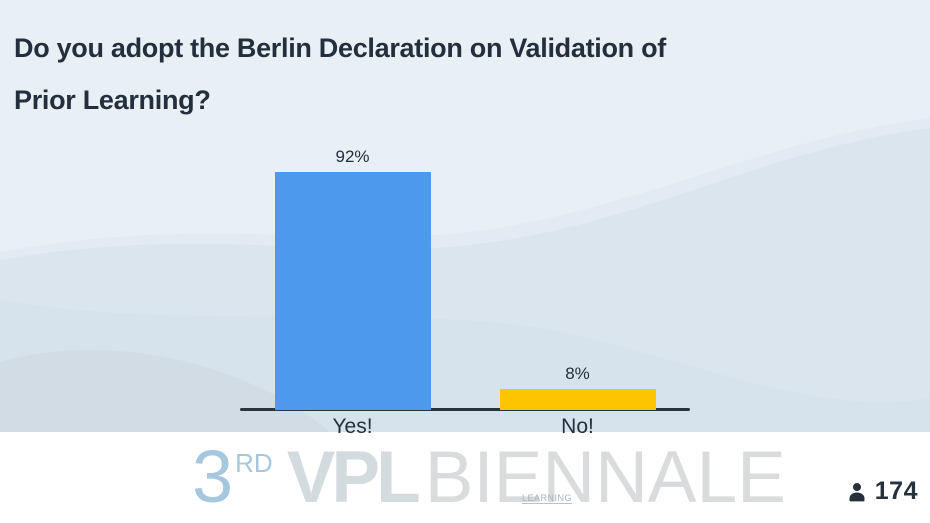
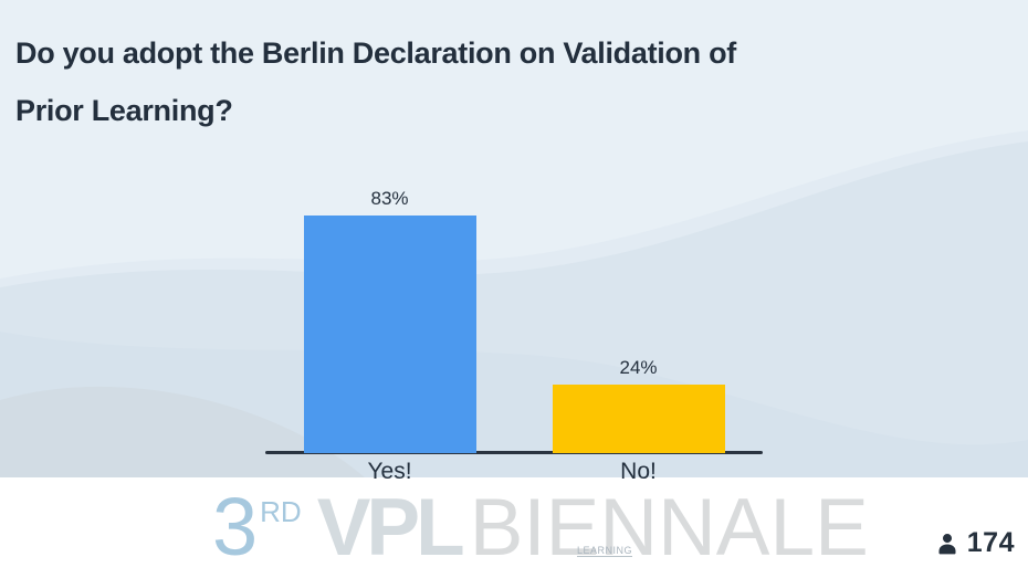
Yes!: 92% -> 83%
No!: 8% -> 24%
